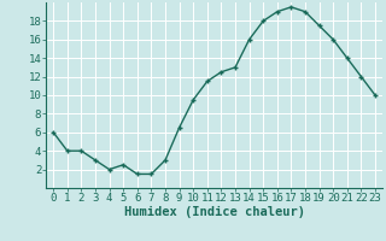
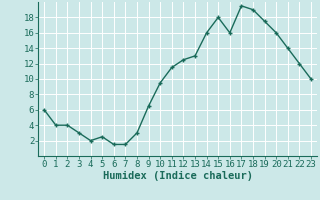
16: 19.0 -> 16.0
